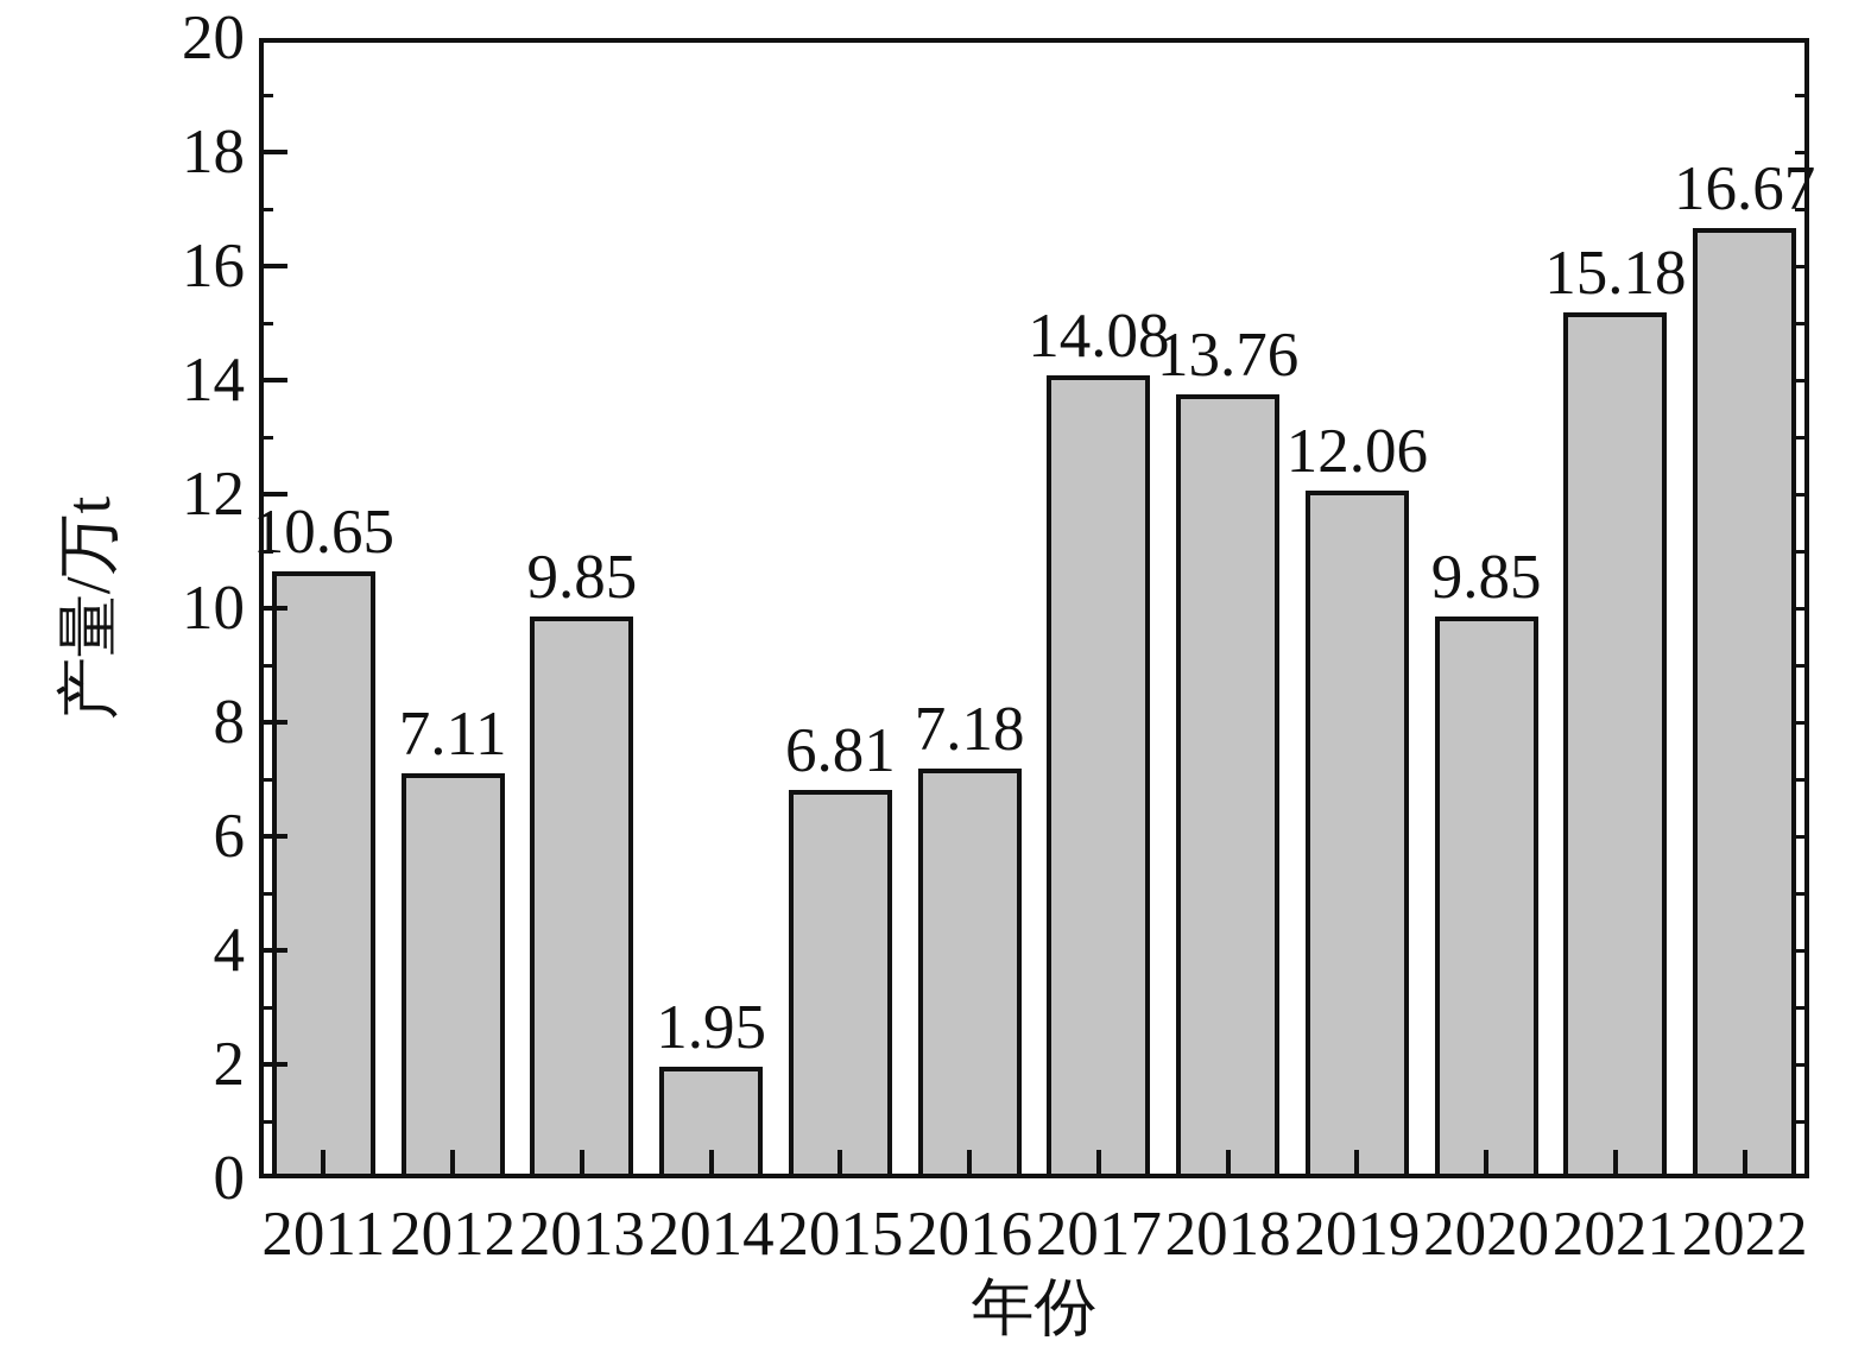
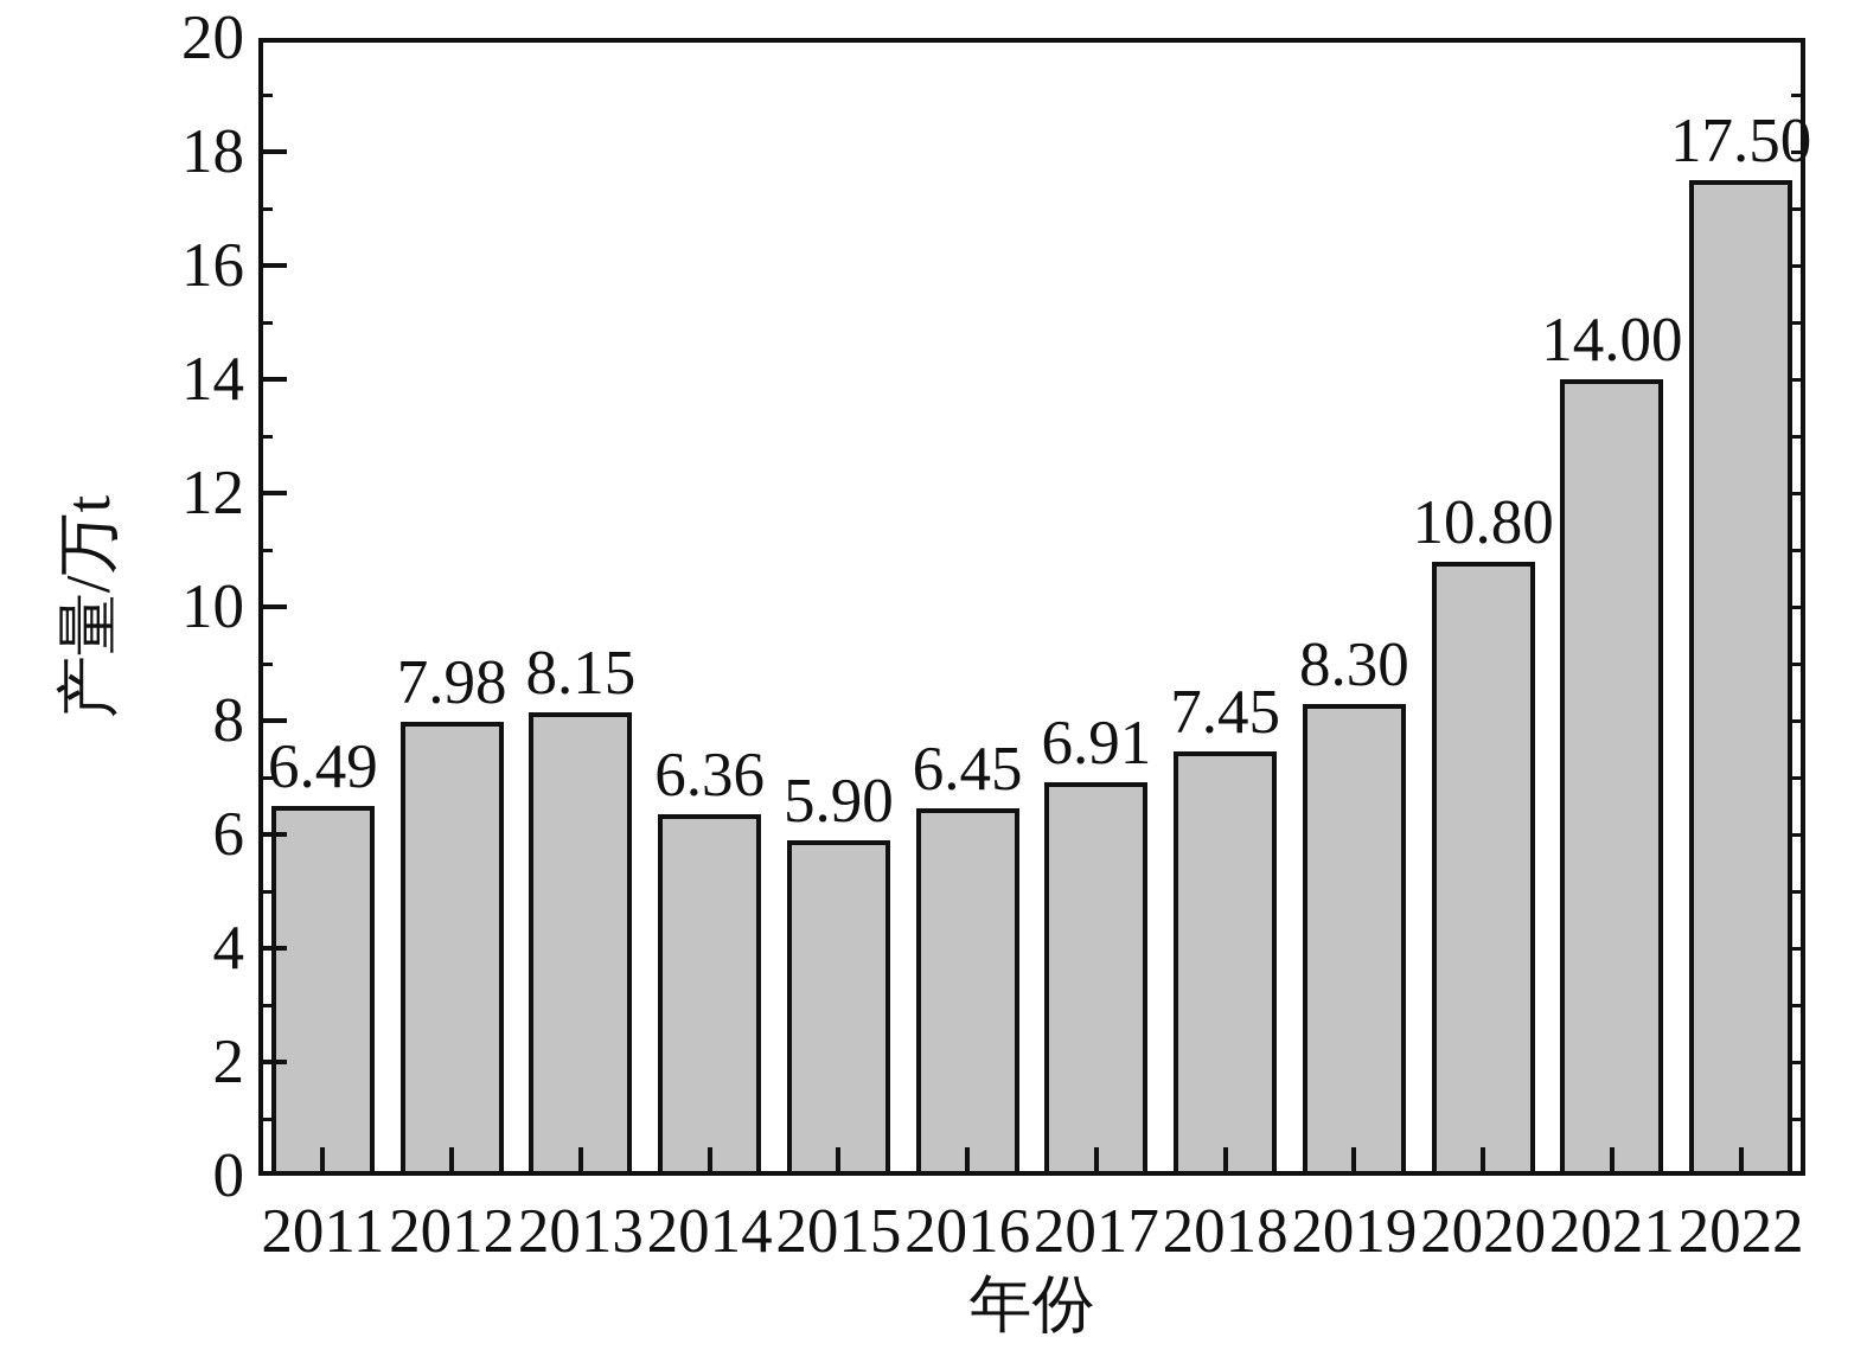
2011: 10.65 -> 6.49
2012: 7.11 -> 7.98
2013: 9.85 -> 8.15
2014: 1.95 -> 6.36
2015: 6.81 -> 5.90
2016: 7.18 -> 6.45
2017: 14.08 -> 6.91
2018: 13.76 -> 7.45
2019: 12.06 -> 8.30
2020: 9.85 -> 10.80
2021: 15.18 -> 14.00
2022: 16.67 -> 17.50
